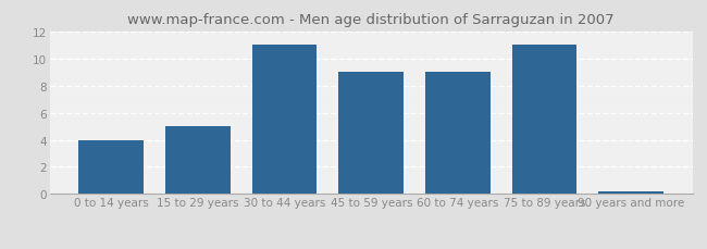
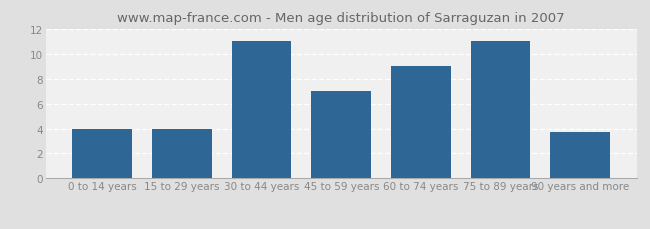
15 to 29 years: 5.0 -> 4.0
45 to 59 years: 9.0 -> 7.0
90 years and more: 0.2 -> 3.7
